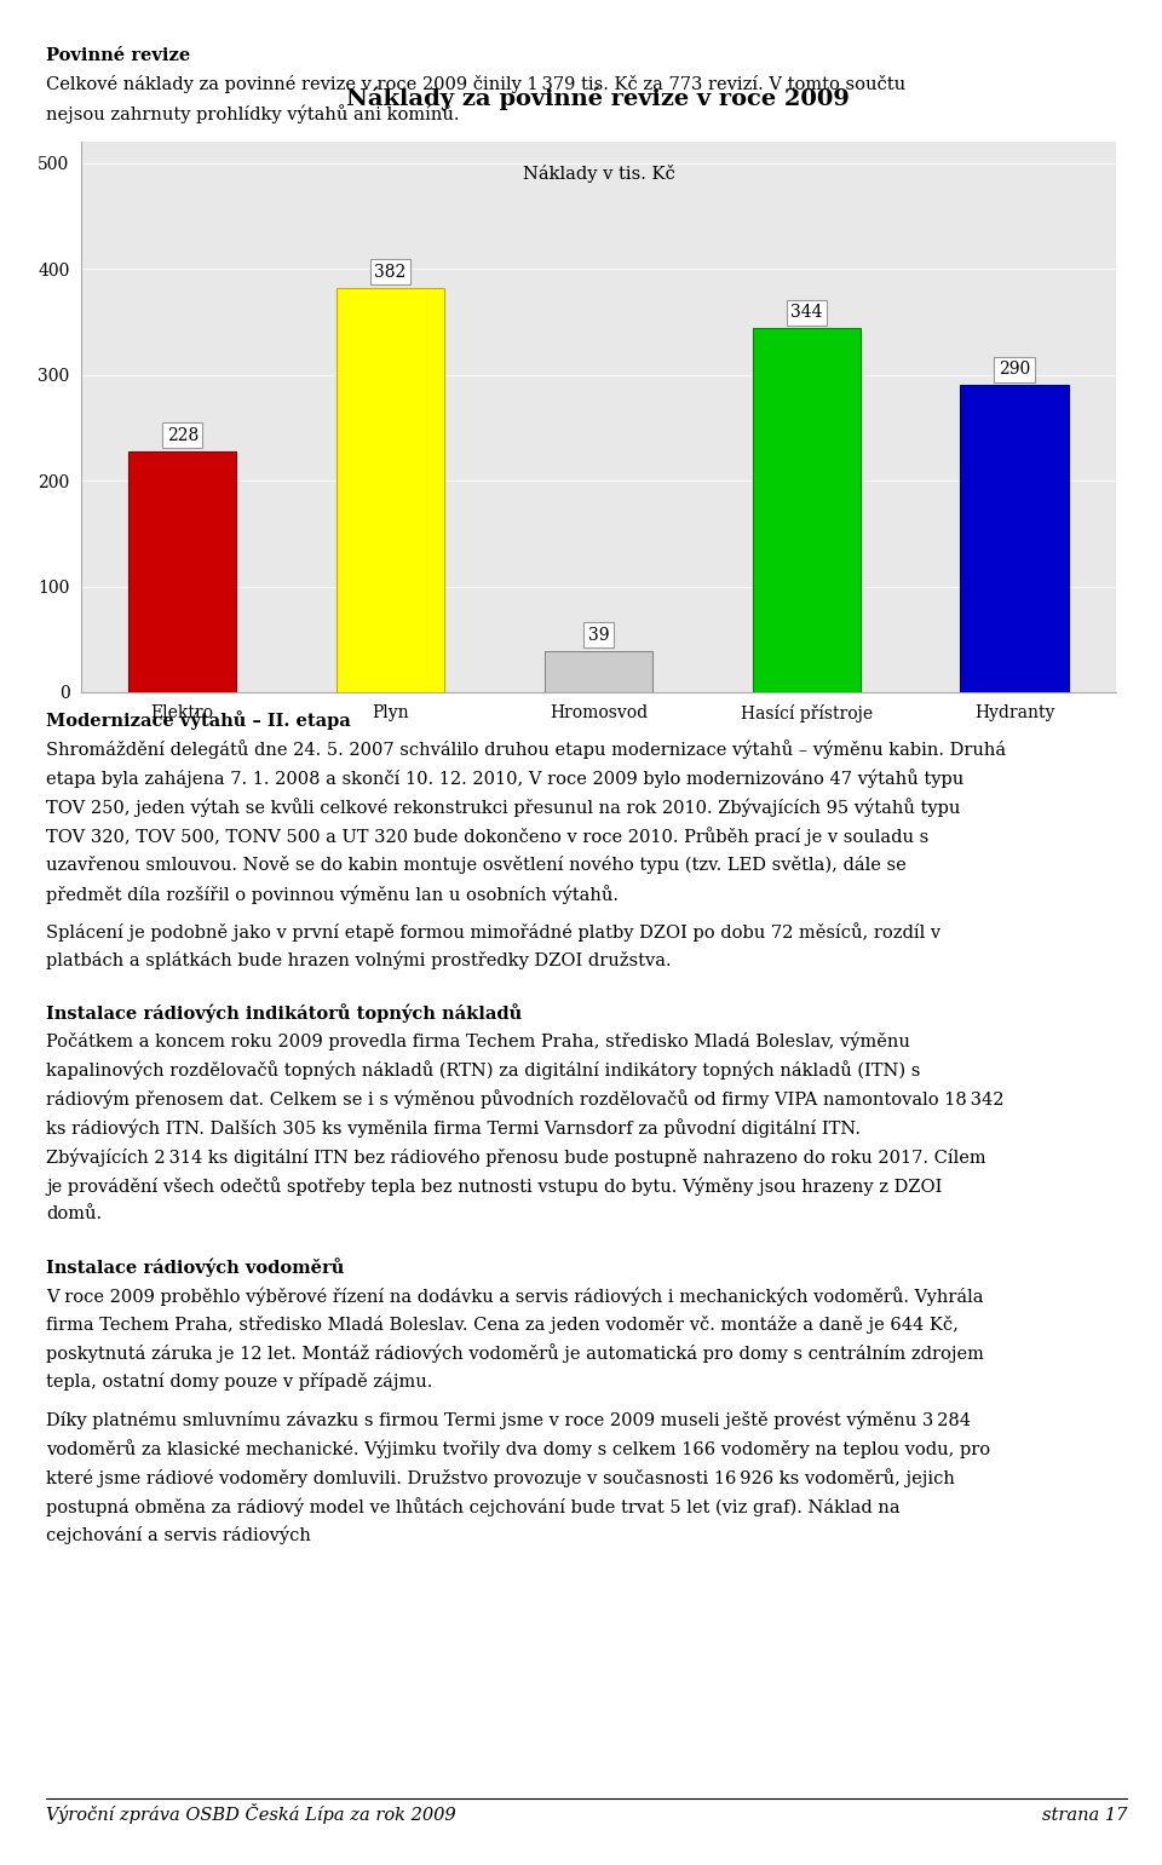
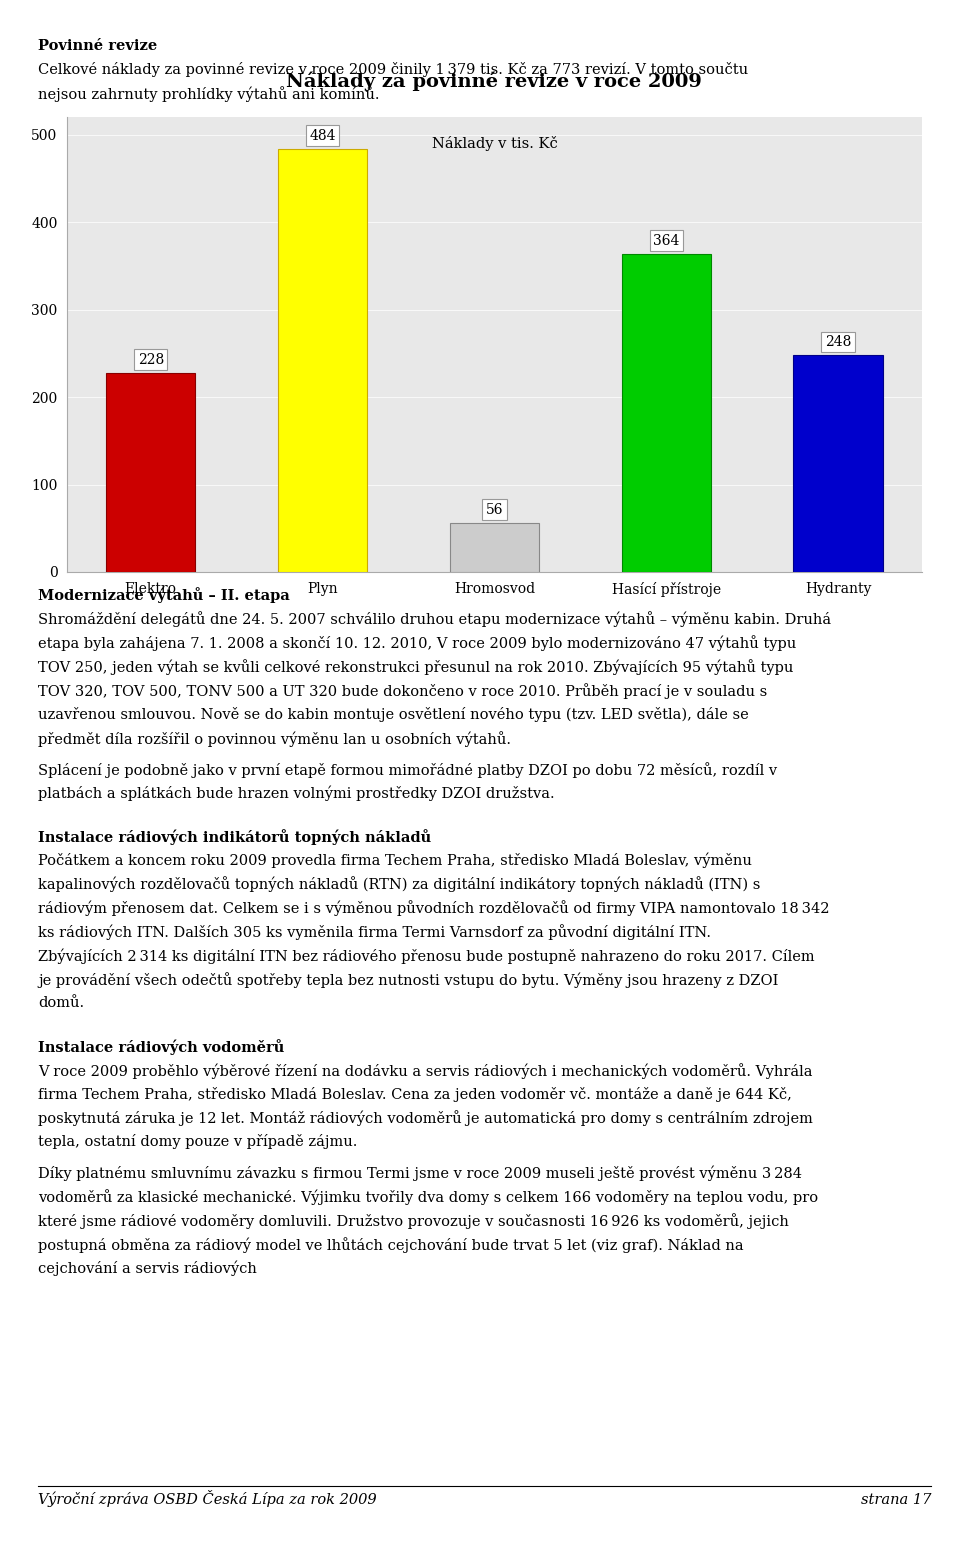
Plyn: 382 -> 484
Hromosvod: 39 -> 56
Hasící přístroje: 344 -> 364
Hydranty: 290 -> 248
